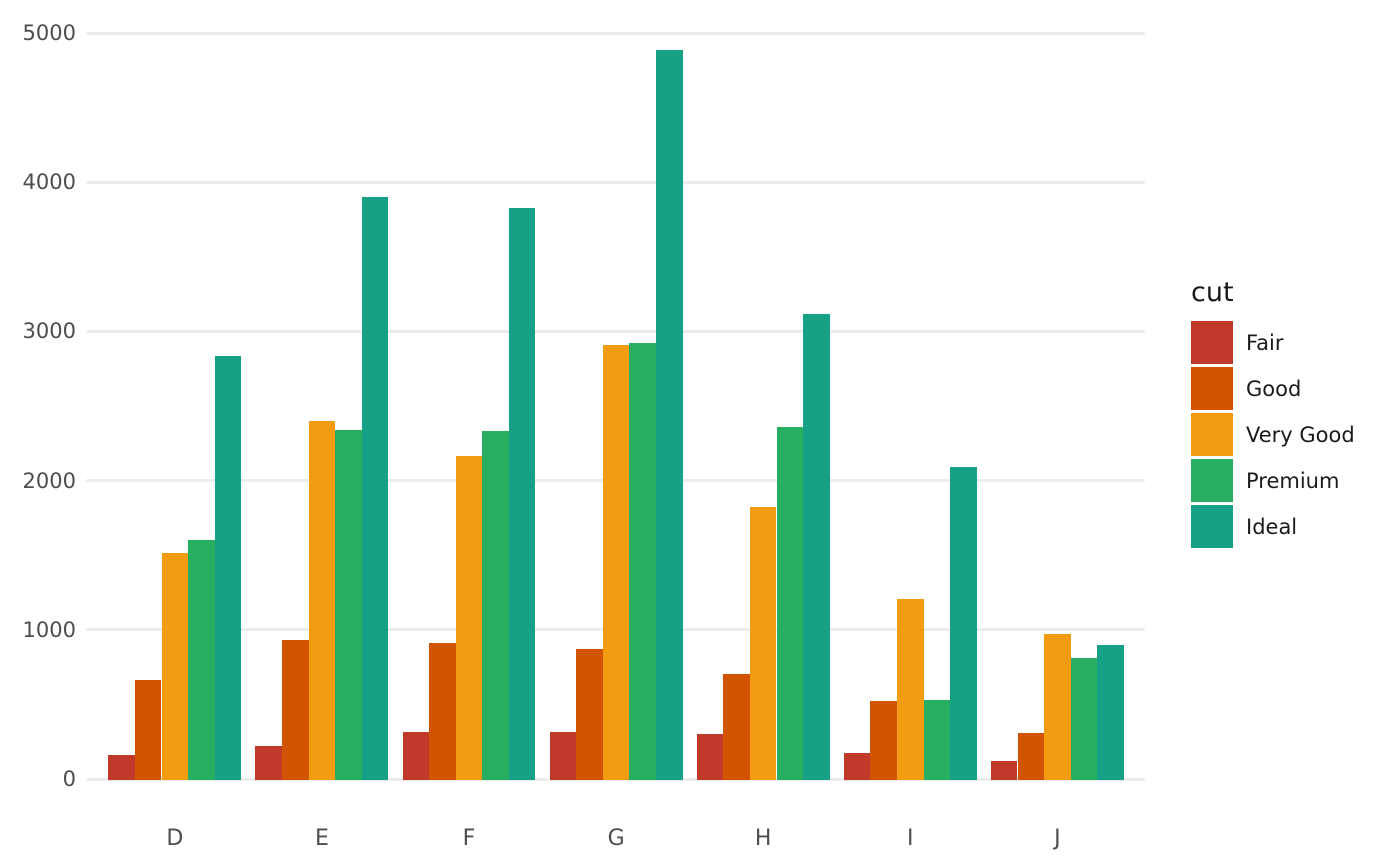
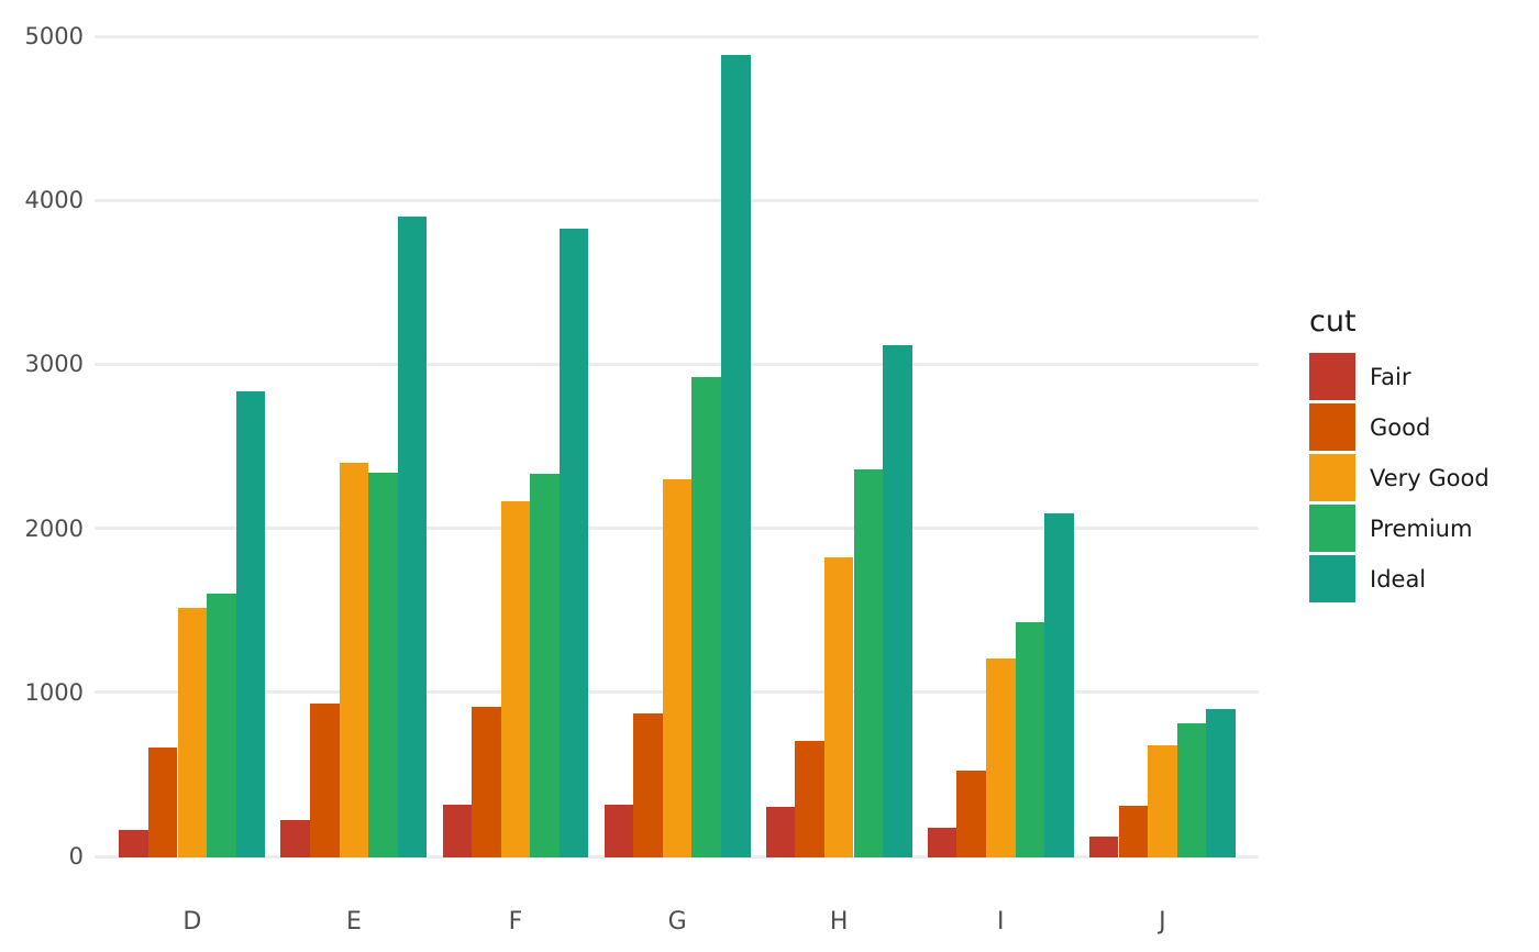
Very Good/G: 2910 -> 2300
Premium/I: 530 -> 1430
Very Good/J: 970 -> 680
